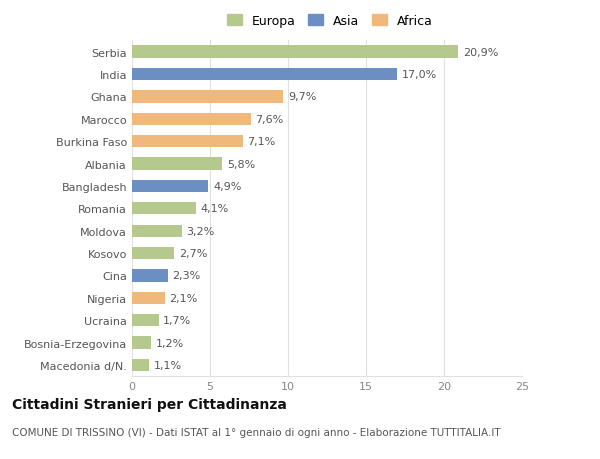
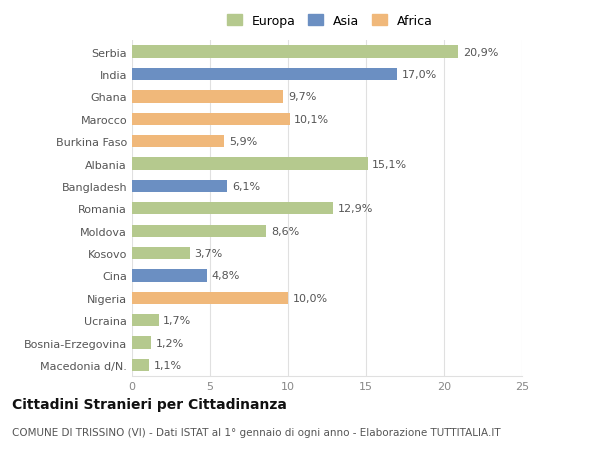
Marocco: 7,6% -> 10,1%
Burkina Faso: 7,1% -> 5,9%
Albania: 5,8% -> 15,1%
Bangladesh: 4,9% -> 6,1%
Romania: 4,1% -> 12,9%
Moldova: 3,2% -> 8,6%
Kosovo: 2,7% -> 3,7%
Cina: 2,3% -> 4,8%
Nigeria: 2,1% -> 10,0%
